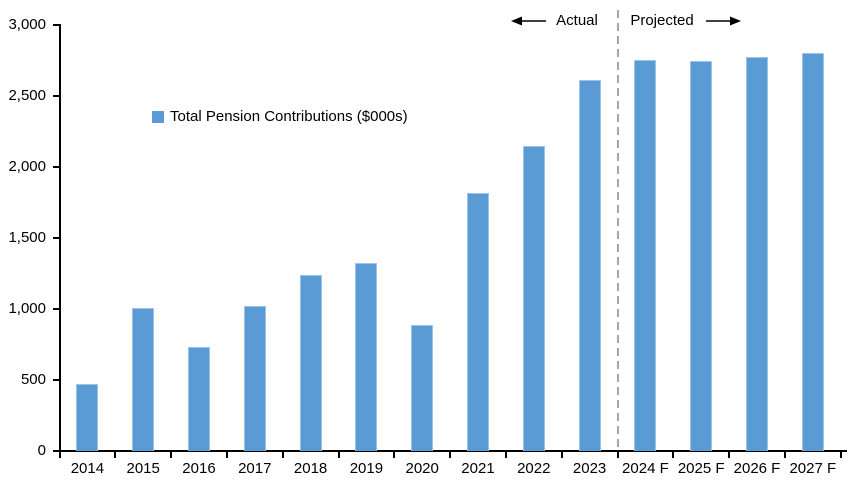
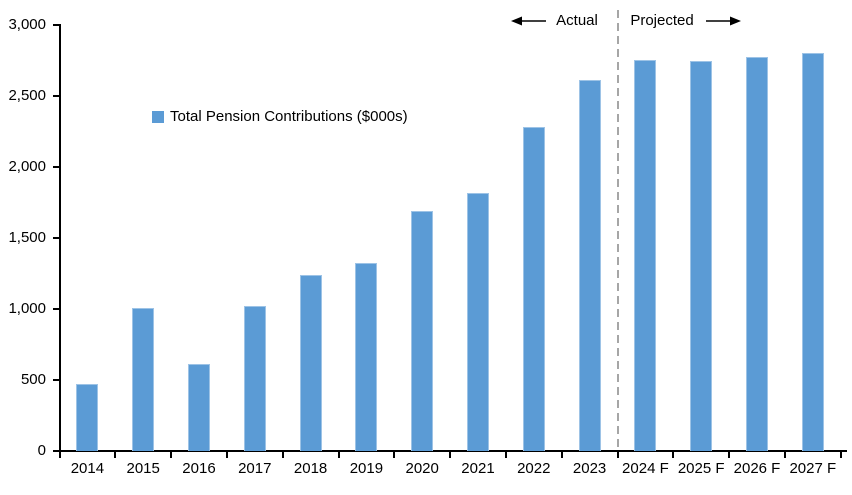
2016: 730 -> 620
2020: 890 -> 1690
2022: 2150 -> 2280
